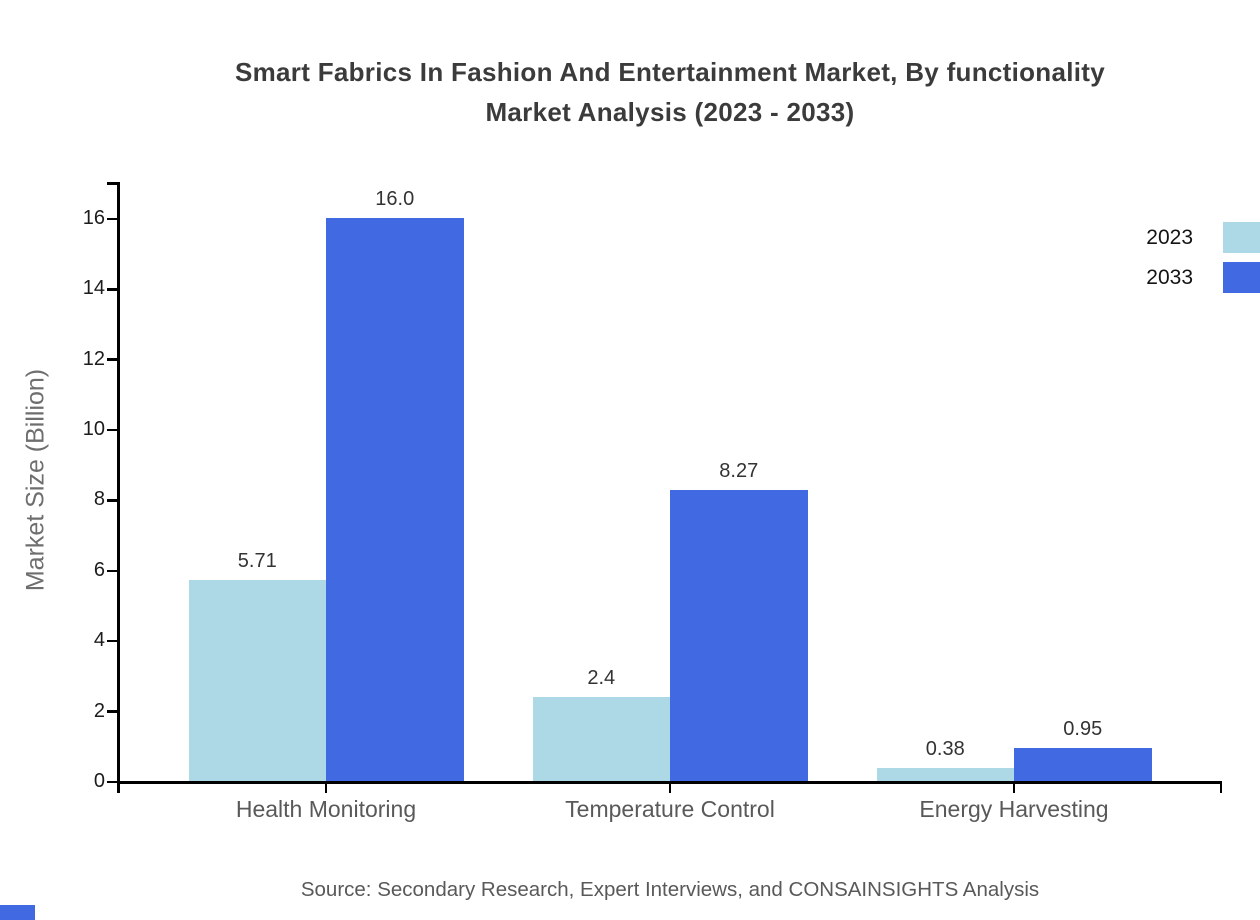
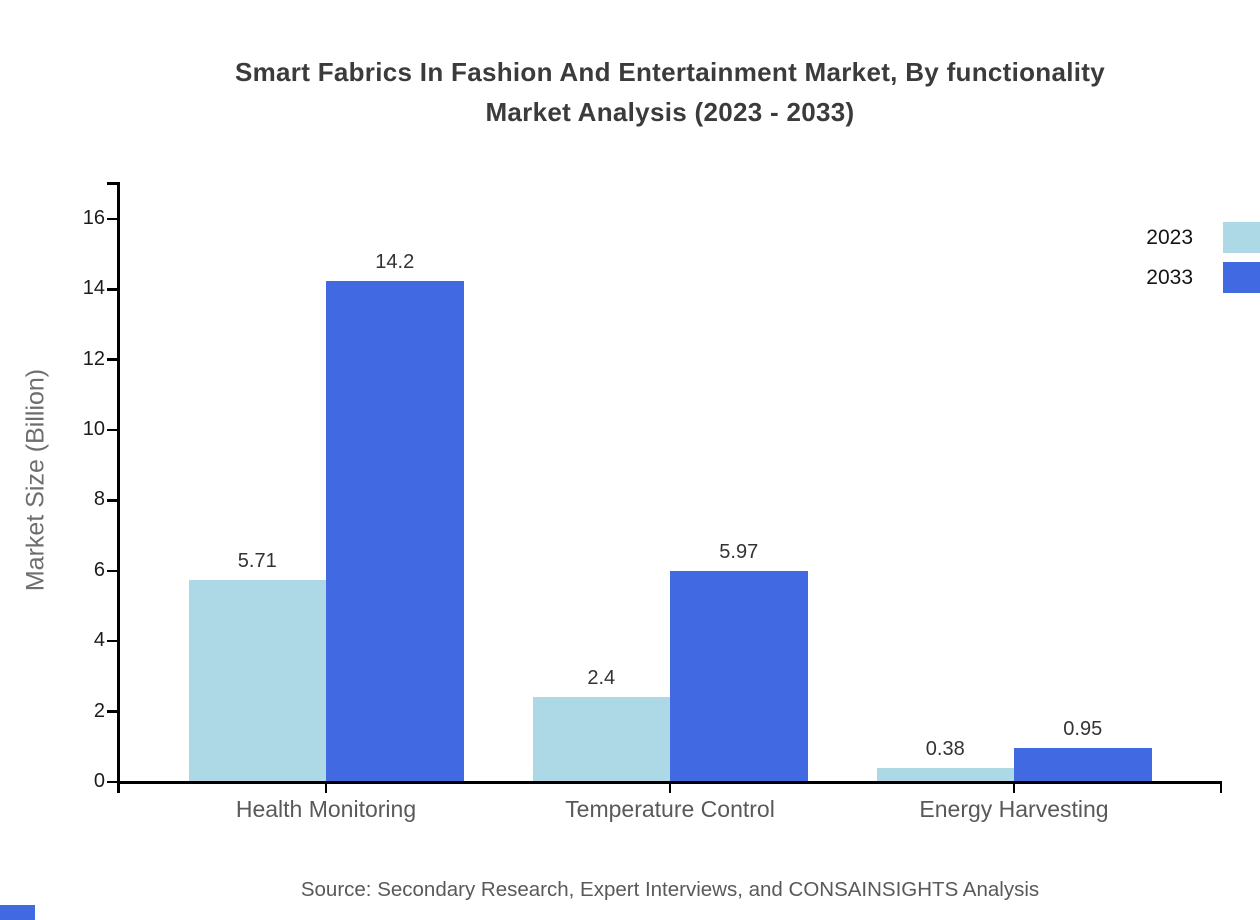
2033/Health Monitoring: 16.0 -> 14.2
2033/Temperature Control: 8.27 -> 5.97
